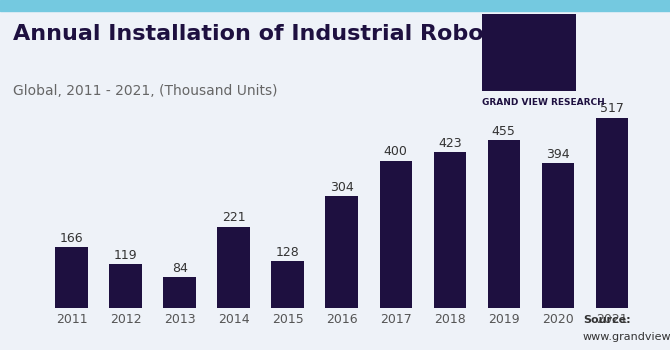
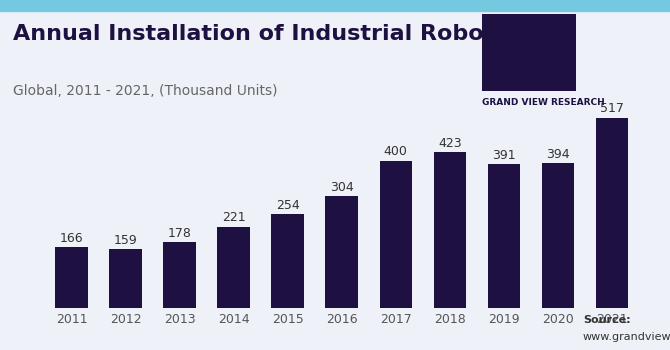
2012: 119 -> 159
2013: 84 -> 178
2015: 128 -> 254
2019: 455 -> 391
